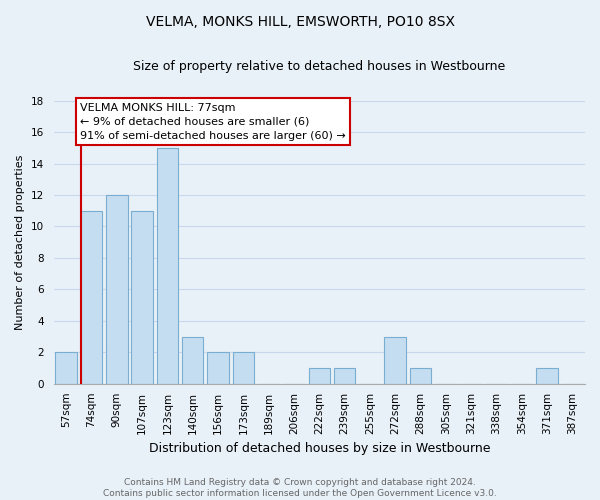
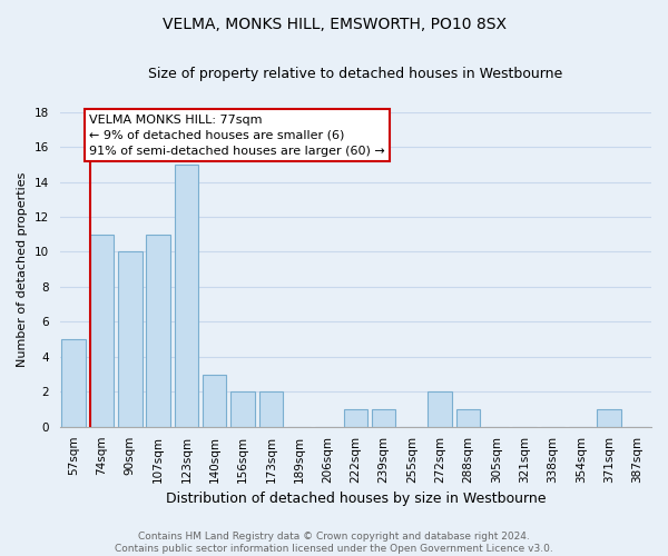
57sqm: 2 -> 5
90sqm: 12 -> 10
272sqm: 3 -> 2
